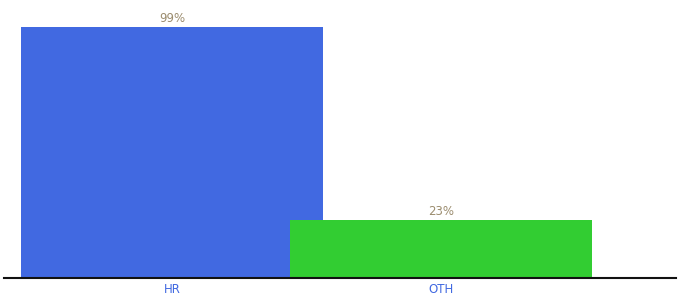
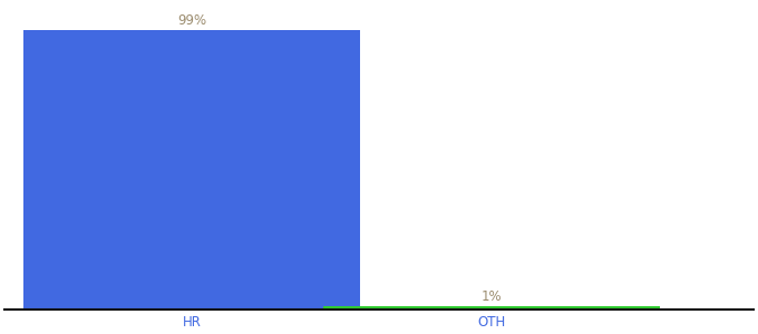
OTH: 23% -> 1%
